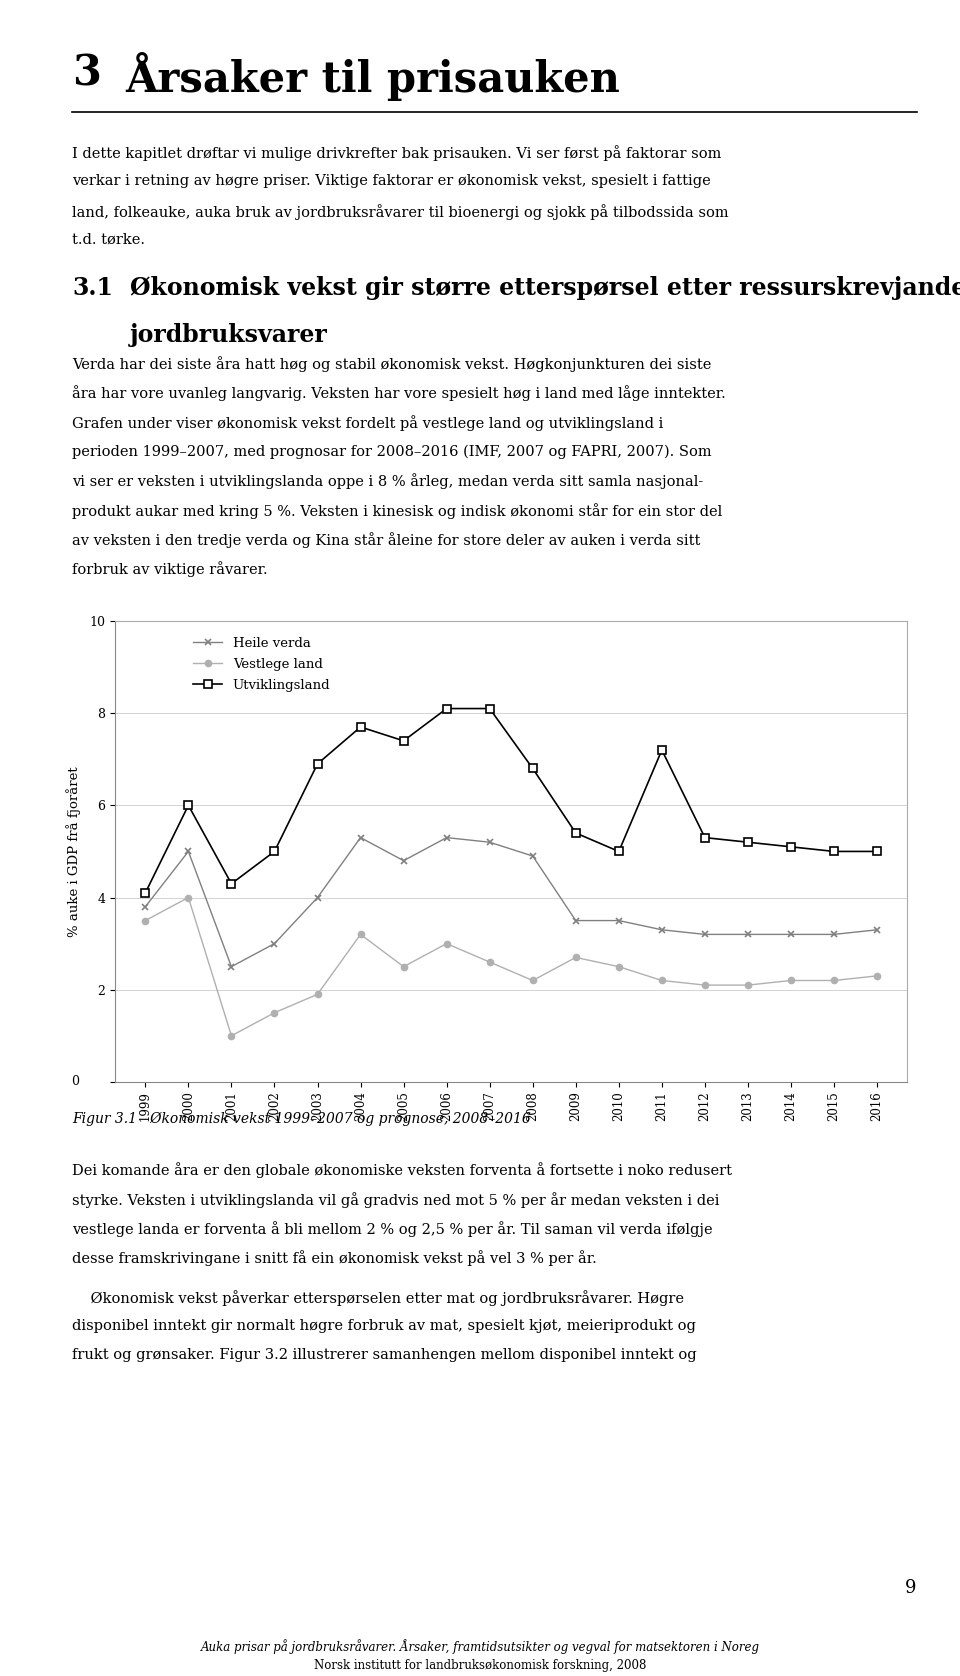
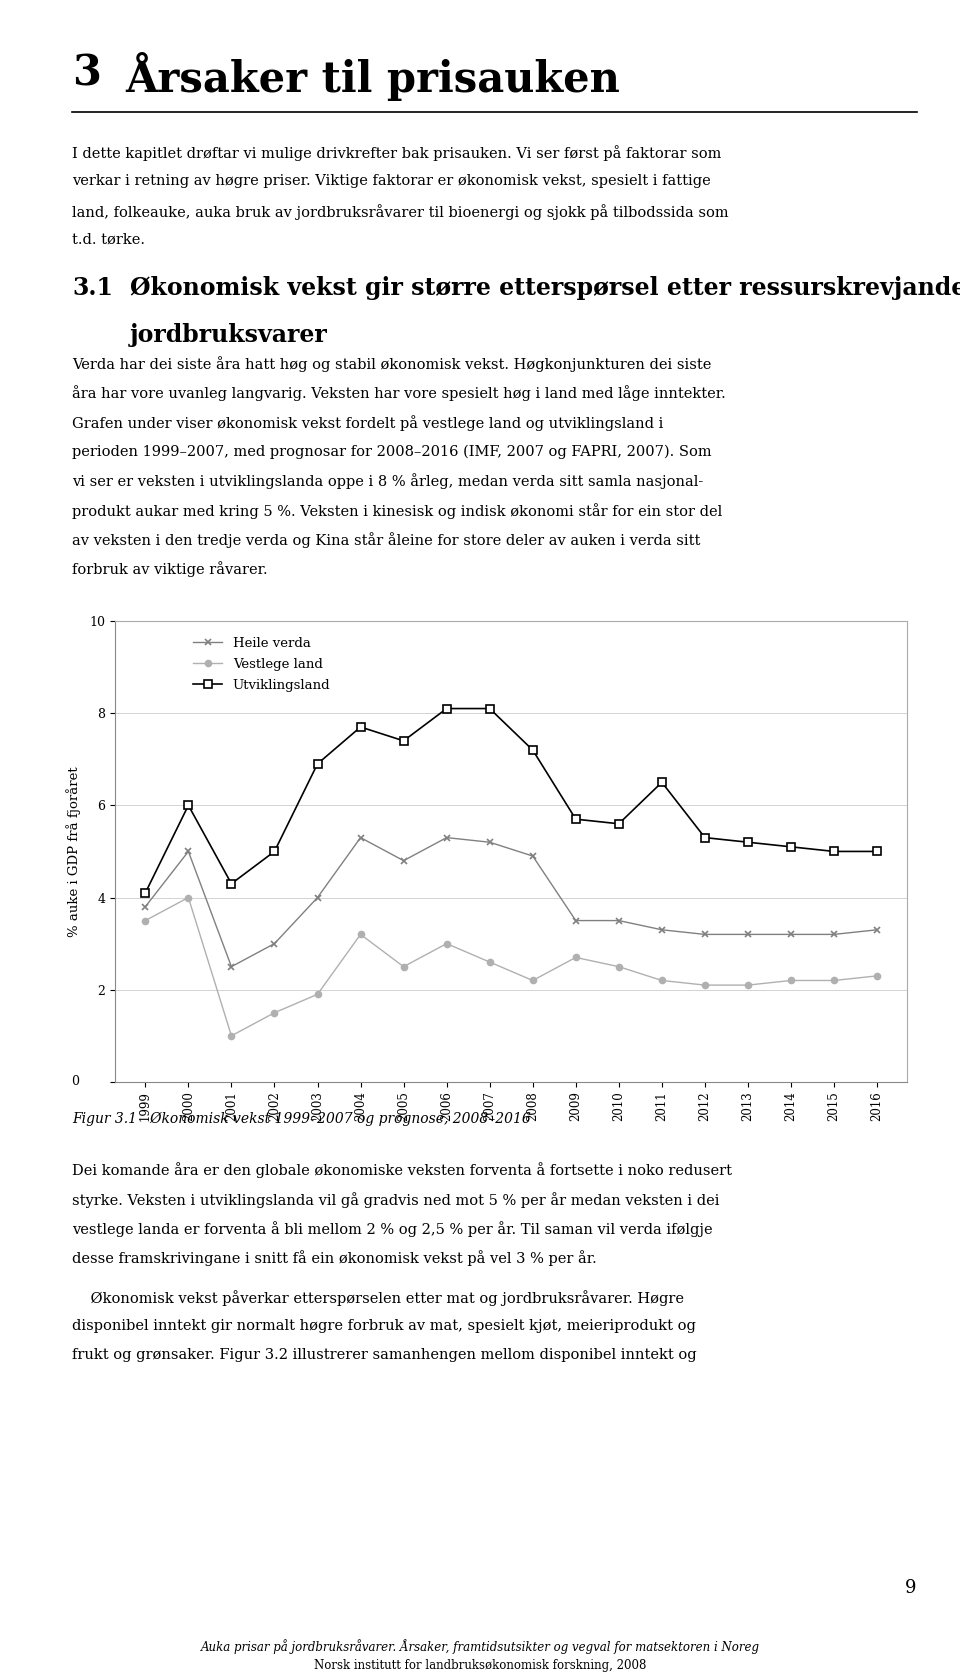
Utviklingsland/2008: 6.8 -> 7.2
Utviklingsland/2009: 5.4 -> 5.7
Utviklingsland/2010: 5.0 -> 5.6
Utviklingsland/2011: 7.2 -> 6.5
